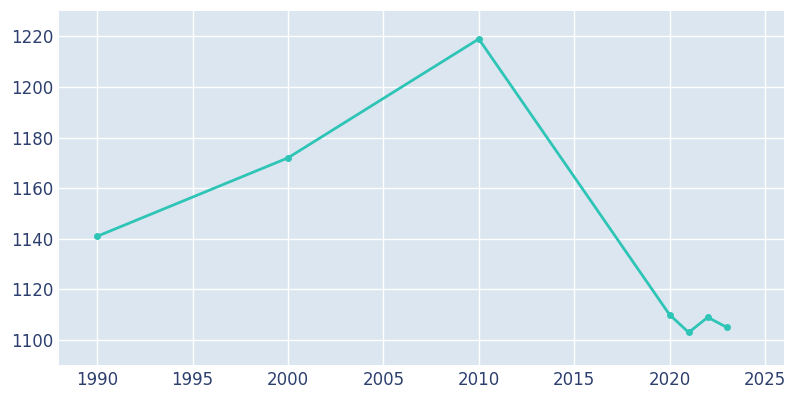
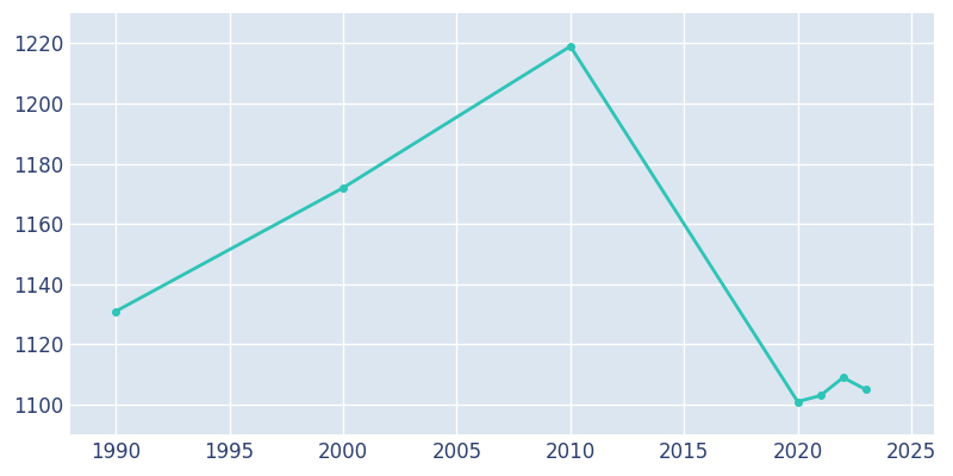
1990: 1141 -> 1131
2020: 1110 -> 1101
